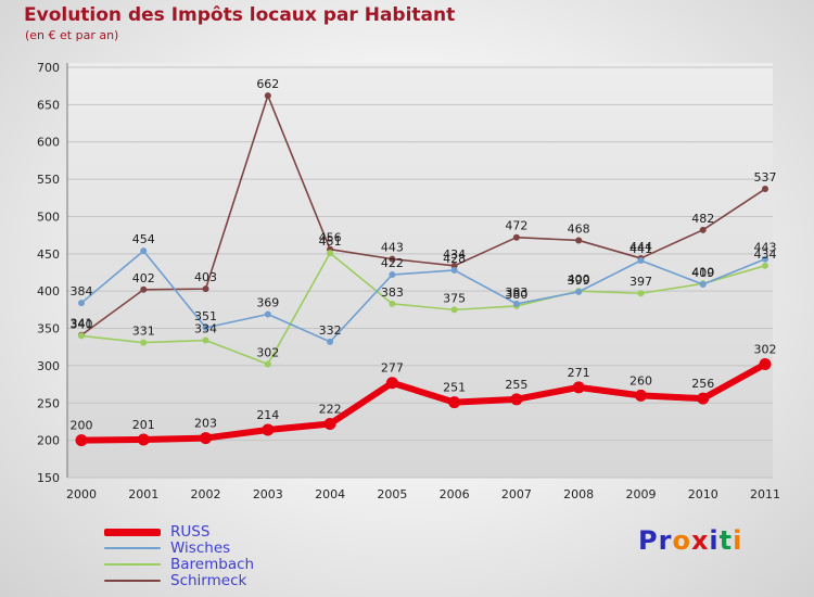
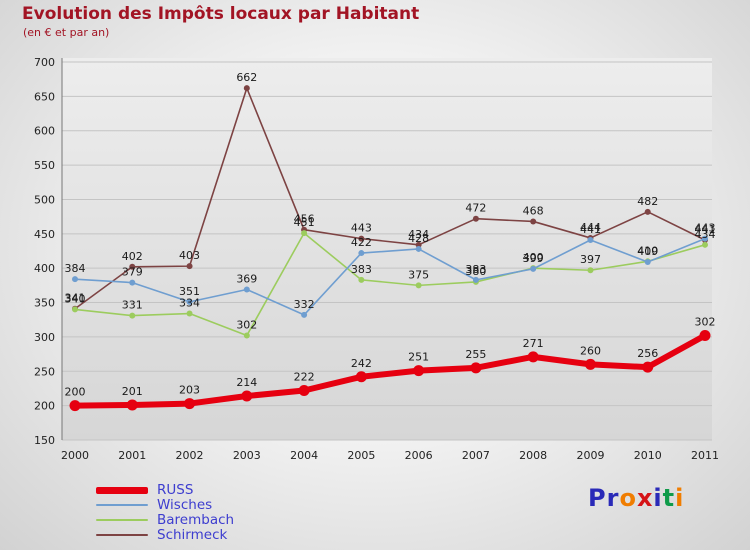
Wisches/2001: 454 -> 379
RUSS/2005: 277 -> 242
Schirmeck/2011: 537 -> 441
